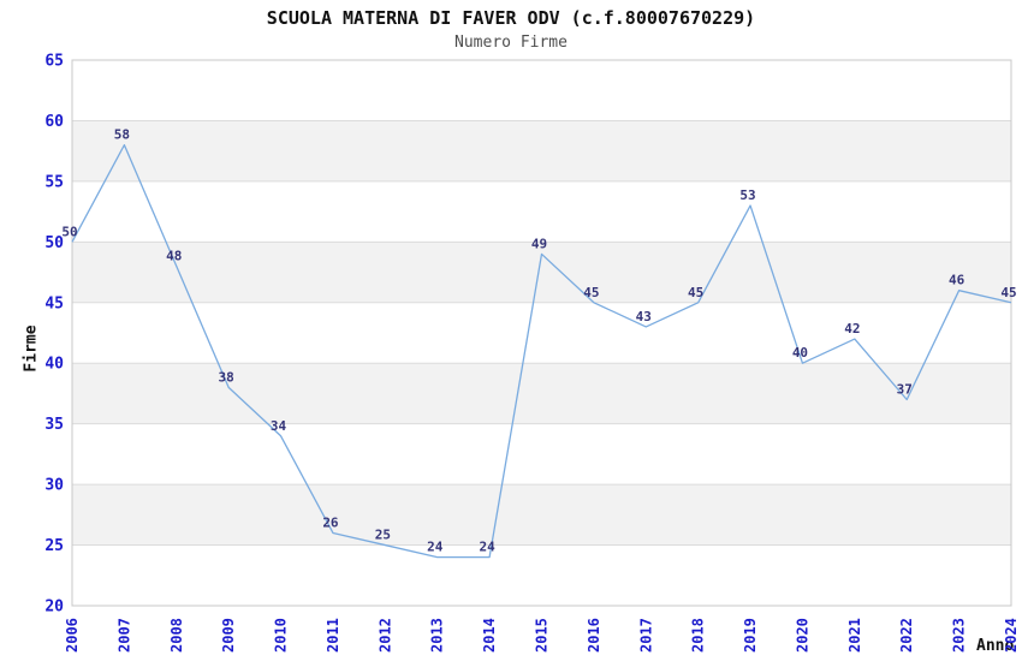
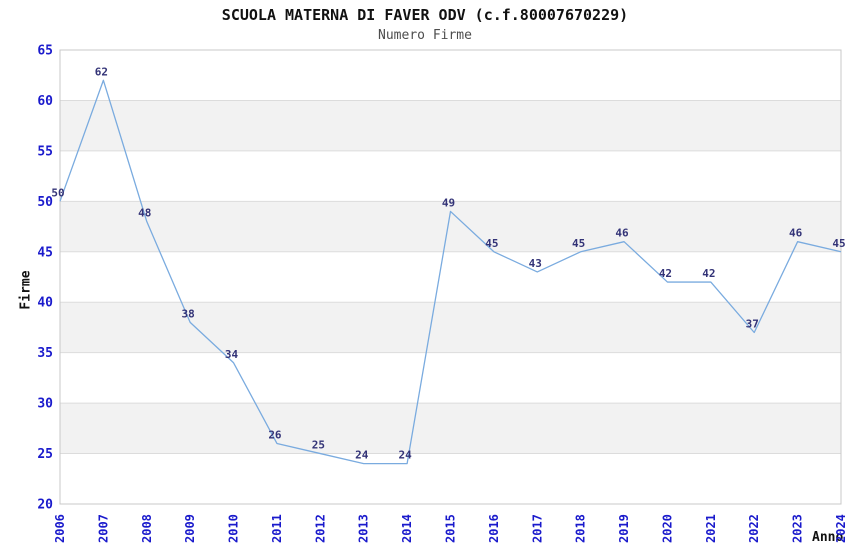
2007: 58 -> 62
2019: 53 -> 46
2020: 40 -> 42
